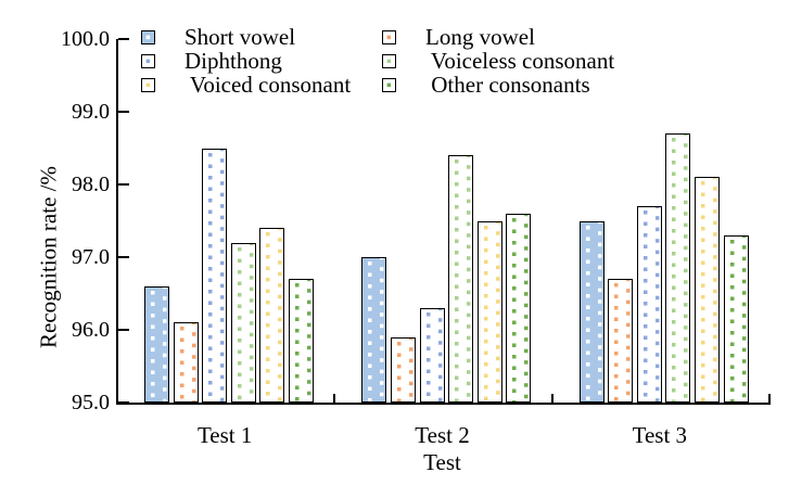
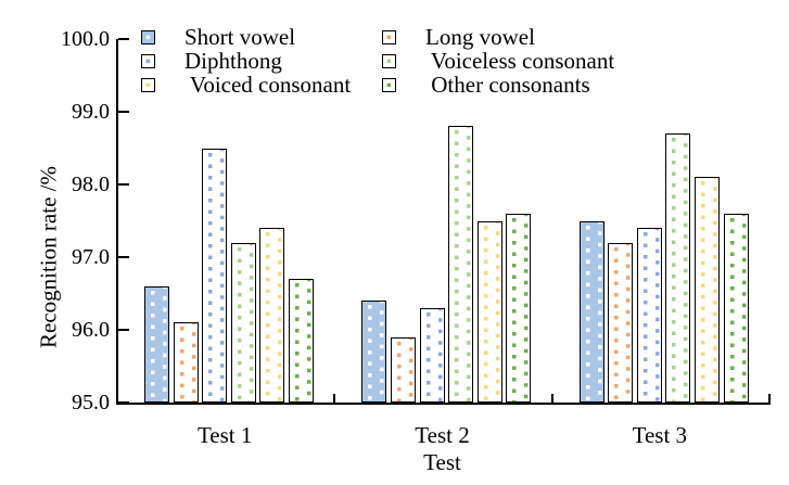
Short vowel/Test 2: 97.0 -> 96.4
Voiceless consonant/Test 2: 98.4 -> 98.8
Long vowel/Test 3: 96.7 -> 97.2
Diphthong/Test 3: 97.7 -> 97.4
Other consonants/Test 3: 97.3 -> 97.6
